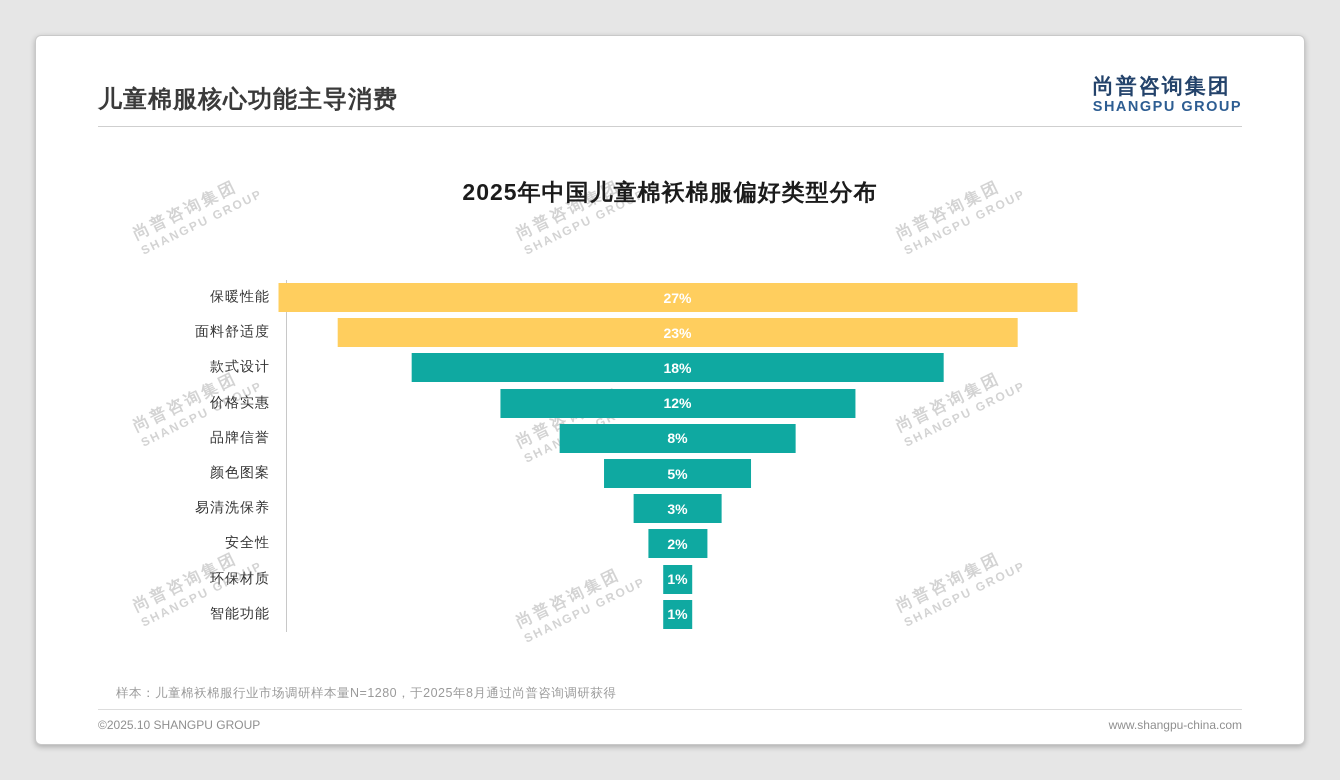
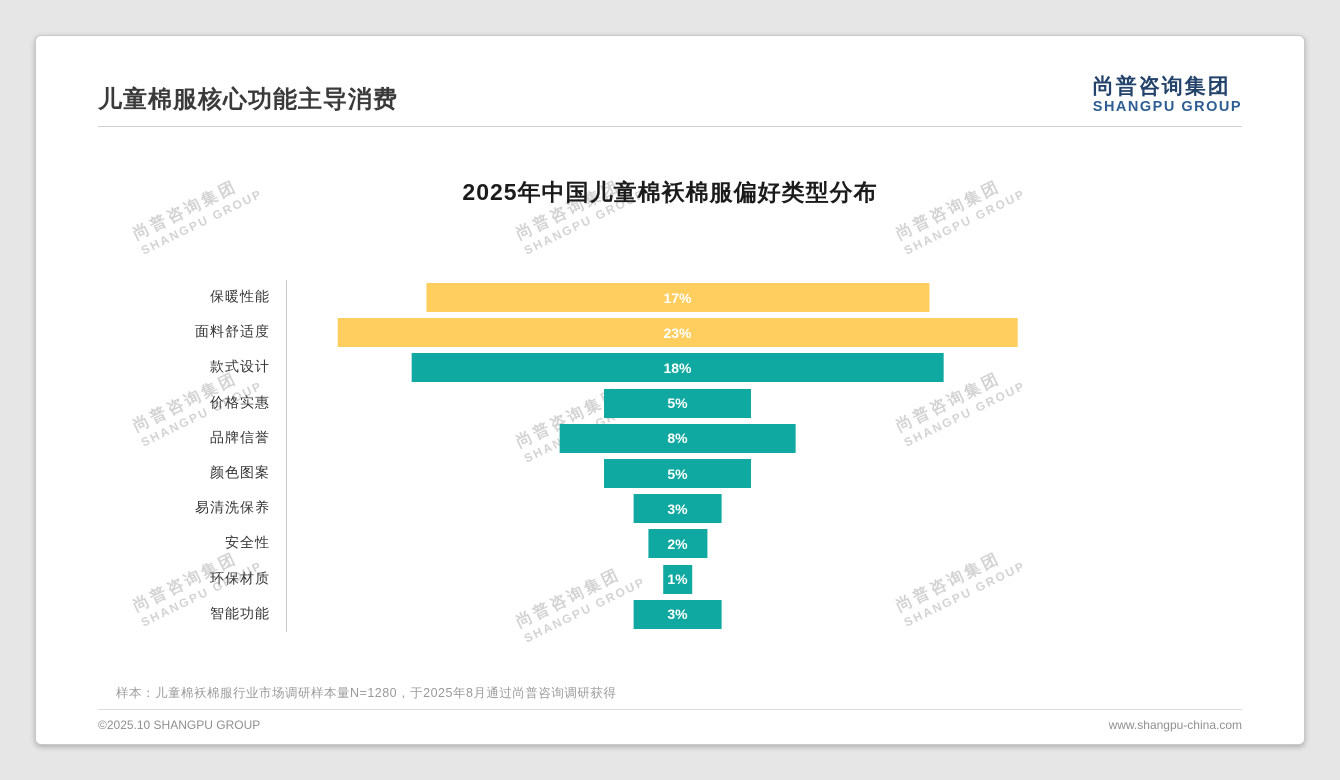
保暖性能: 27% -> 17%
价格实惠: 12% -> 5%
智能功能: 1% -> 3%
